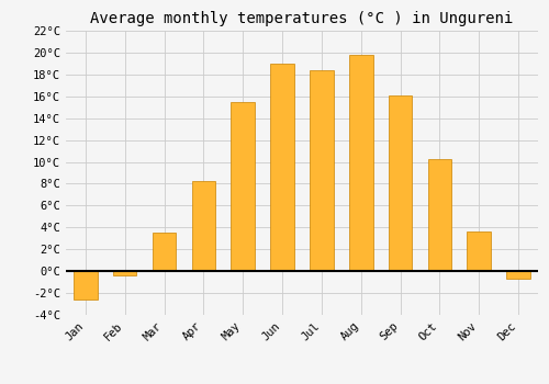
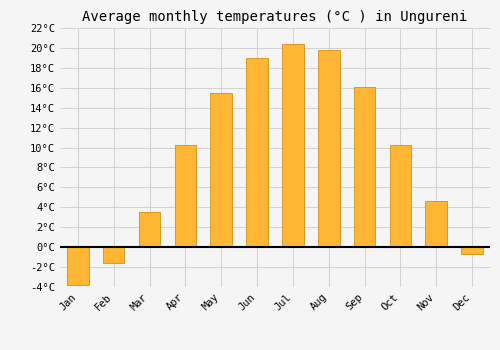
Jan: -2.6°C -> -3.8°C
Feb: -0.4°C -> -1.6°C
Apr: 8.2°C -> 10.3°C
Jul: 18.4°C -> 20.4°C
Nov: 3.6°C -> 4.6°C
